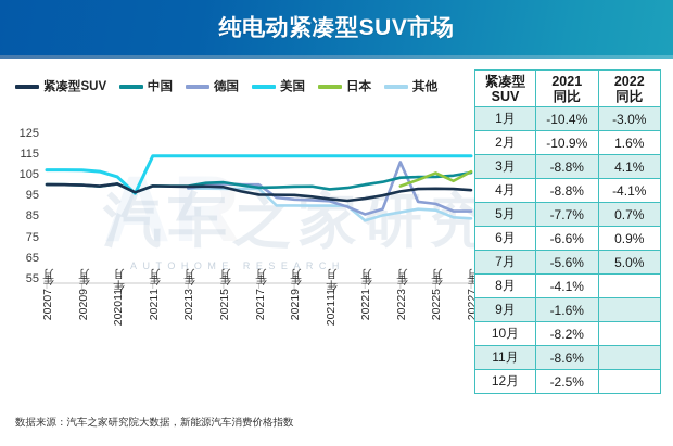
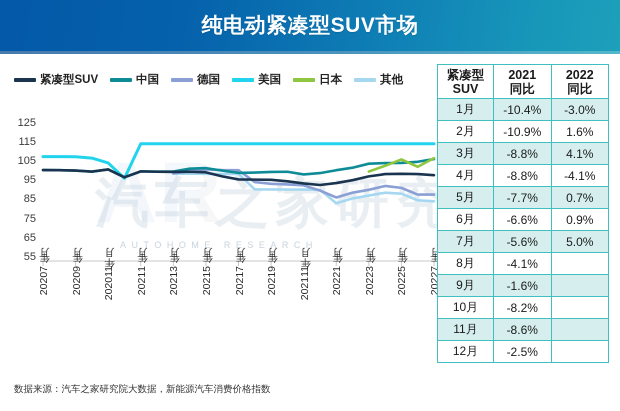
德国/2022年3月: 111 -> 90
